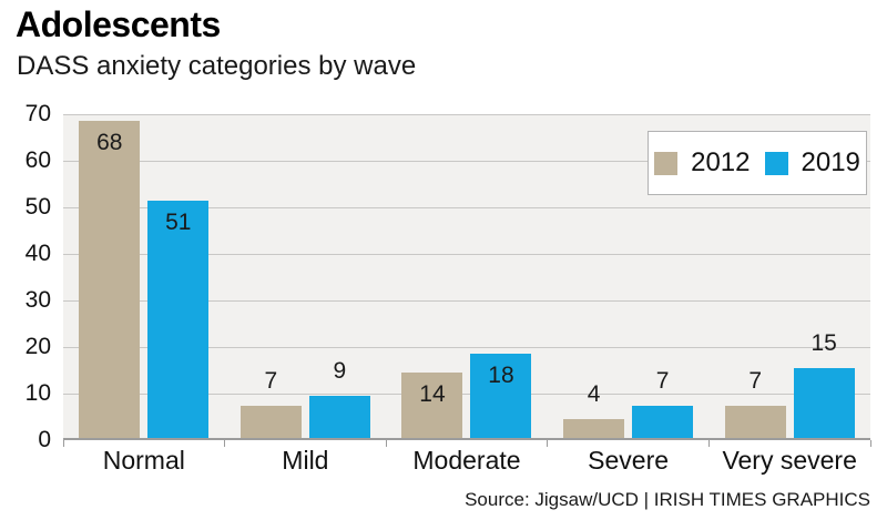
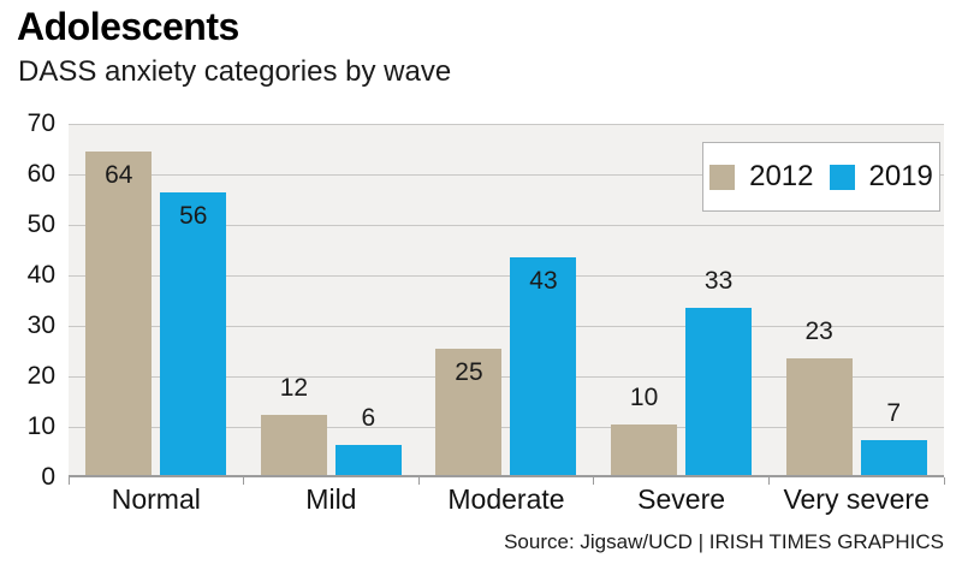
2012/Normal: 68 -> 64
2019/Normal: 51 -> 56
2012/Mild: 7 -> 12
2019/Mild: 9 -> 6
2012/Moderate: 14 -> 25
2019/Moderate: 18 -> 43
2012/Severe: 4 -> 10
2019/Severe: 7 -> 33
2012/Very severe: 7 -> 23
2019/Very severe: 15 -> 7
